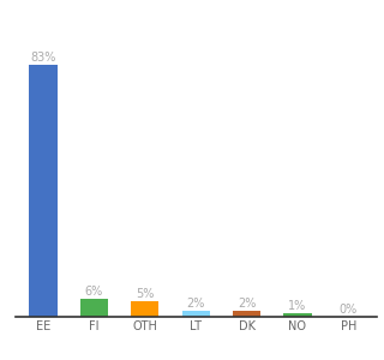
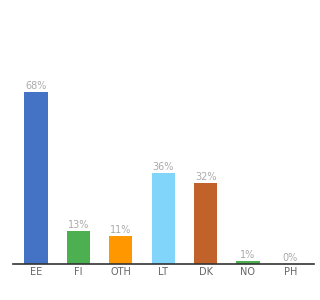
EE: 83% -> 68%
FI: 6% -> 13%
OTH: 5% -> 11%
LT: 2% -> 36%
DK: 2% -> 32%
